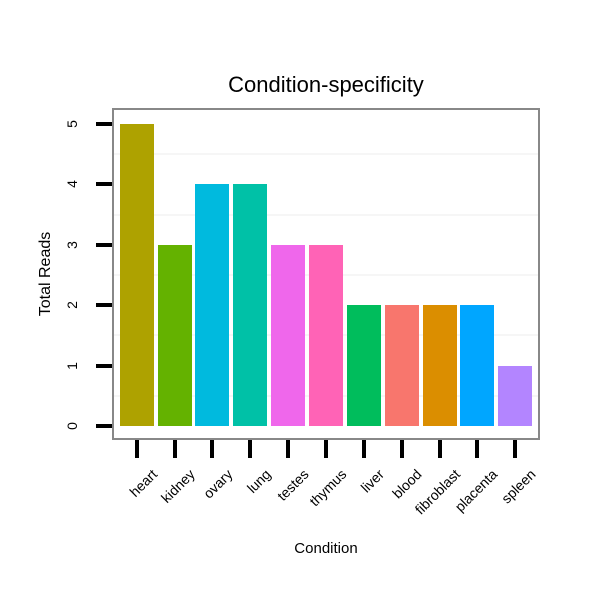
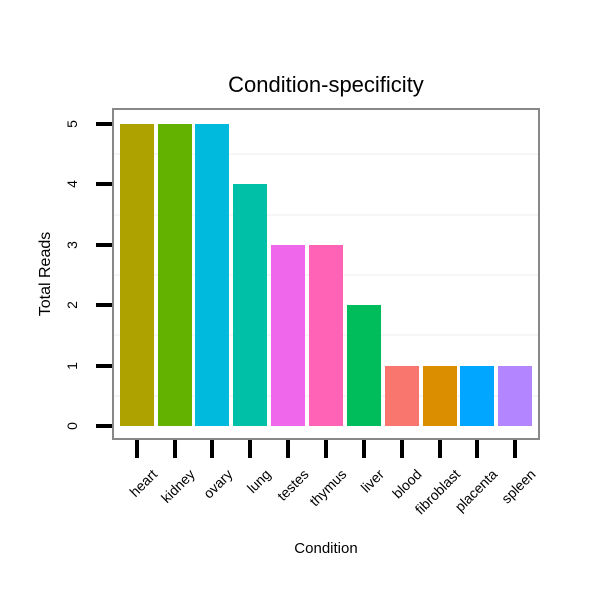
kidney: 3 -> 5
ovary: 4 -> 5
blood: 2 -> 1
fibroblast: 2 -> 1
placenta: 2 -> 1
